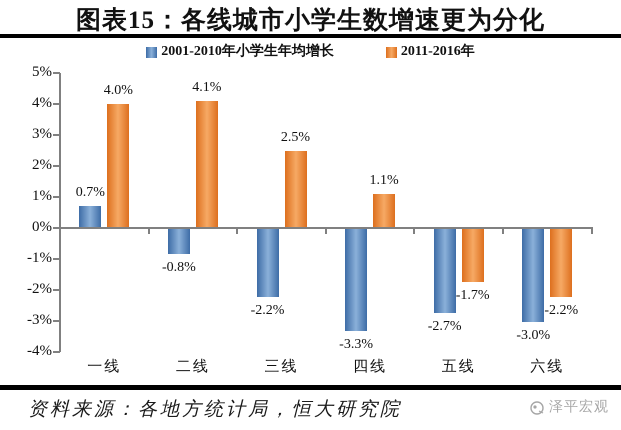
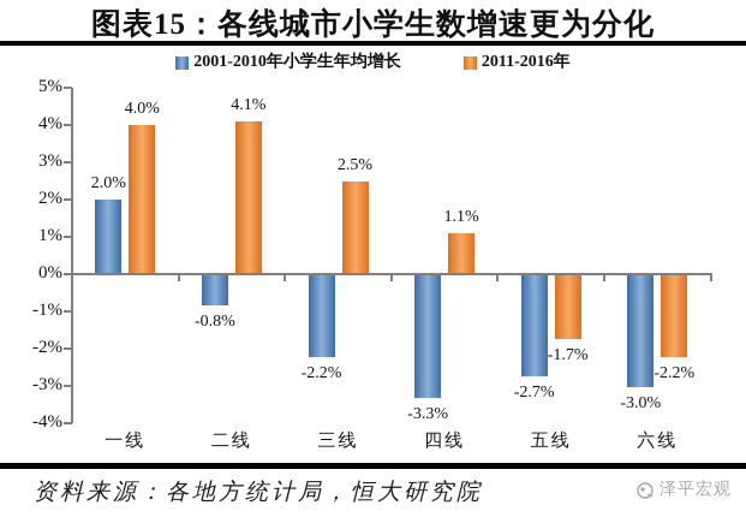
2001-2010年小学生年均增长/一线: 0.7% -> 2.0%
